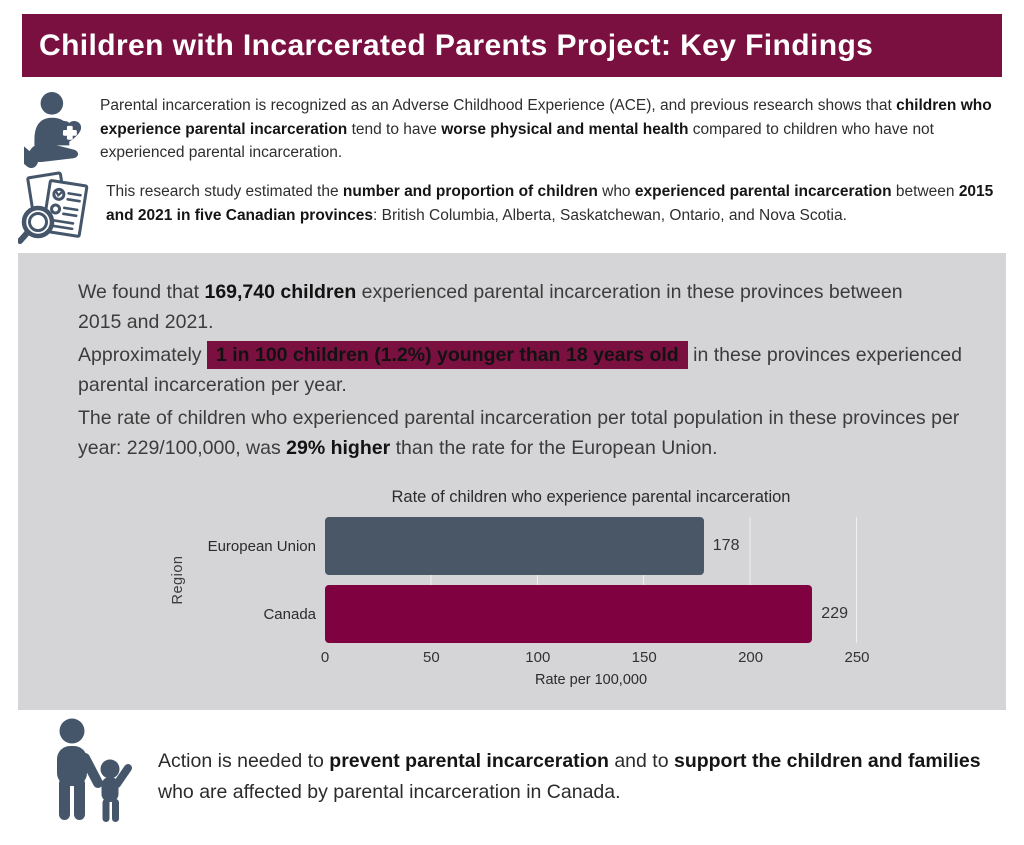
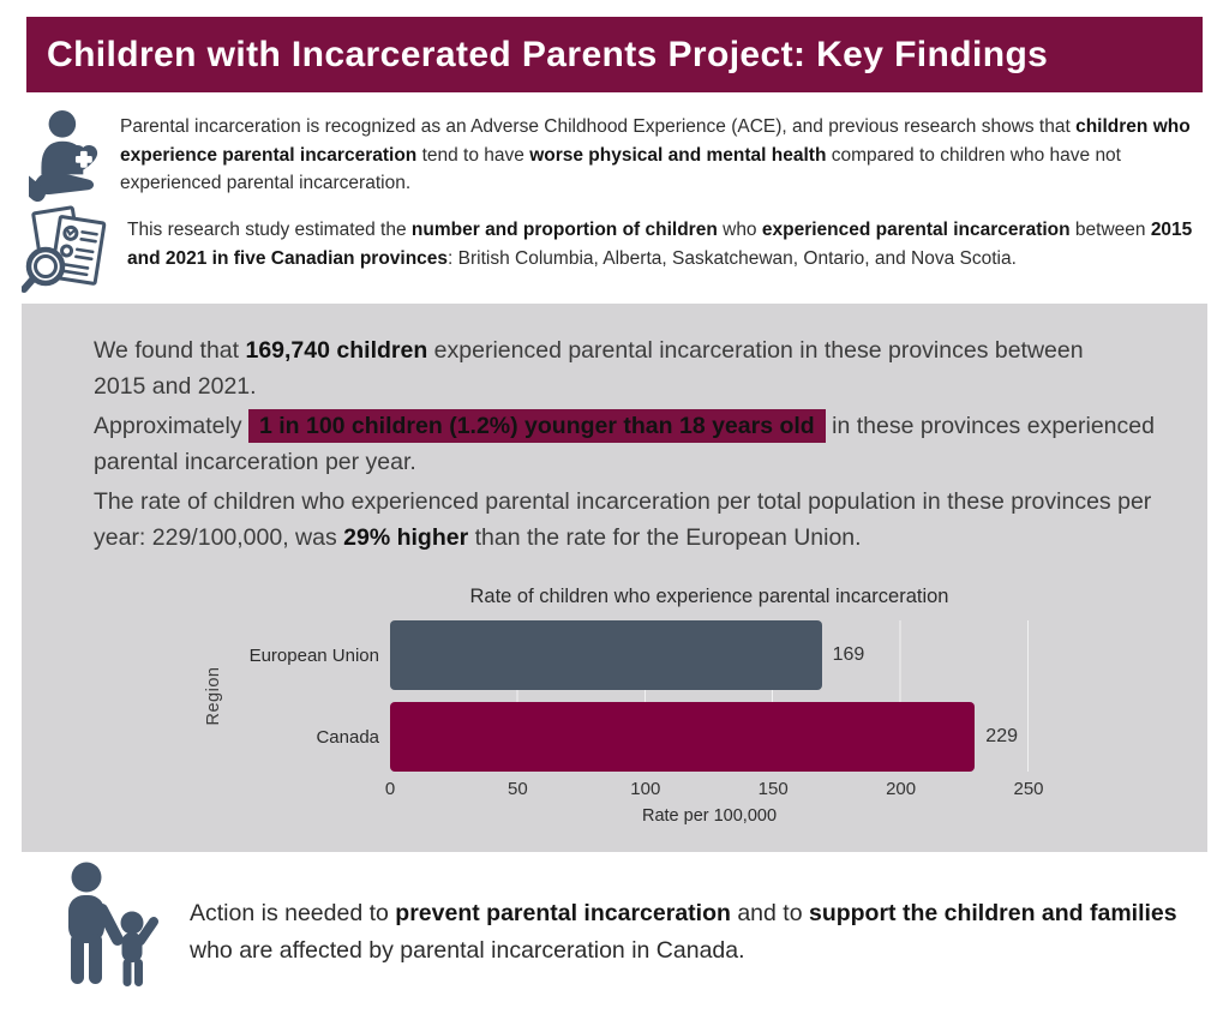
European Union: 178 -> 169
